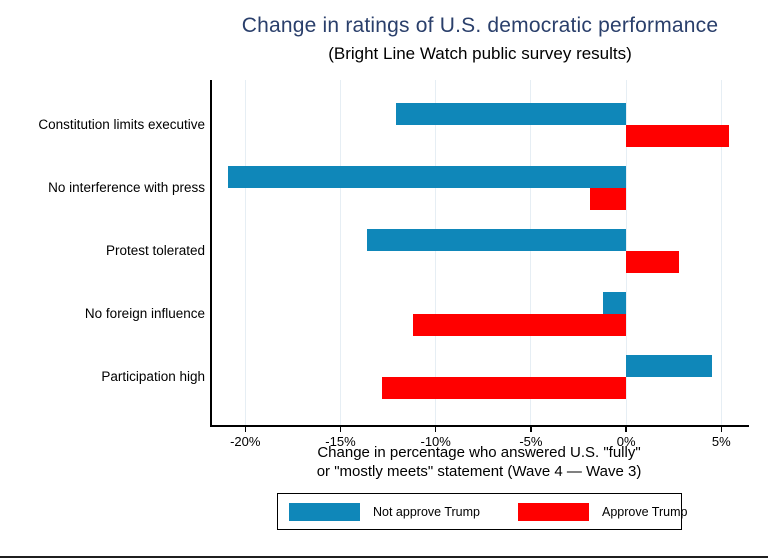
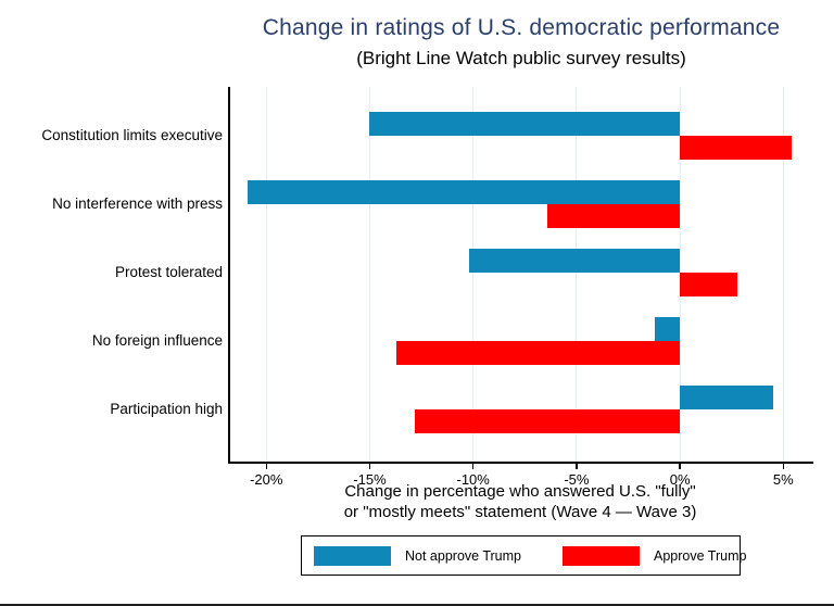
Not approve Trump/Constitution limits executive: -12.1% -> -15.0%
Approve Trump/No interference with press: -1.9% -> -6.4%
Not approve Trump/Protest tolerated: -13.6% -> -10.2%
Approve Trump/No foreign influence: -11.2% -> -13.7%
